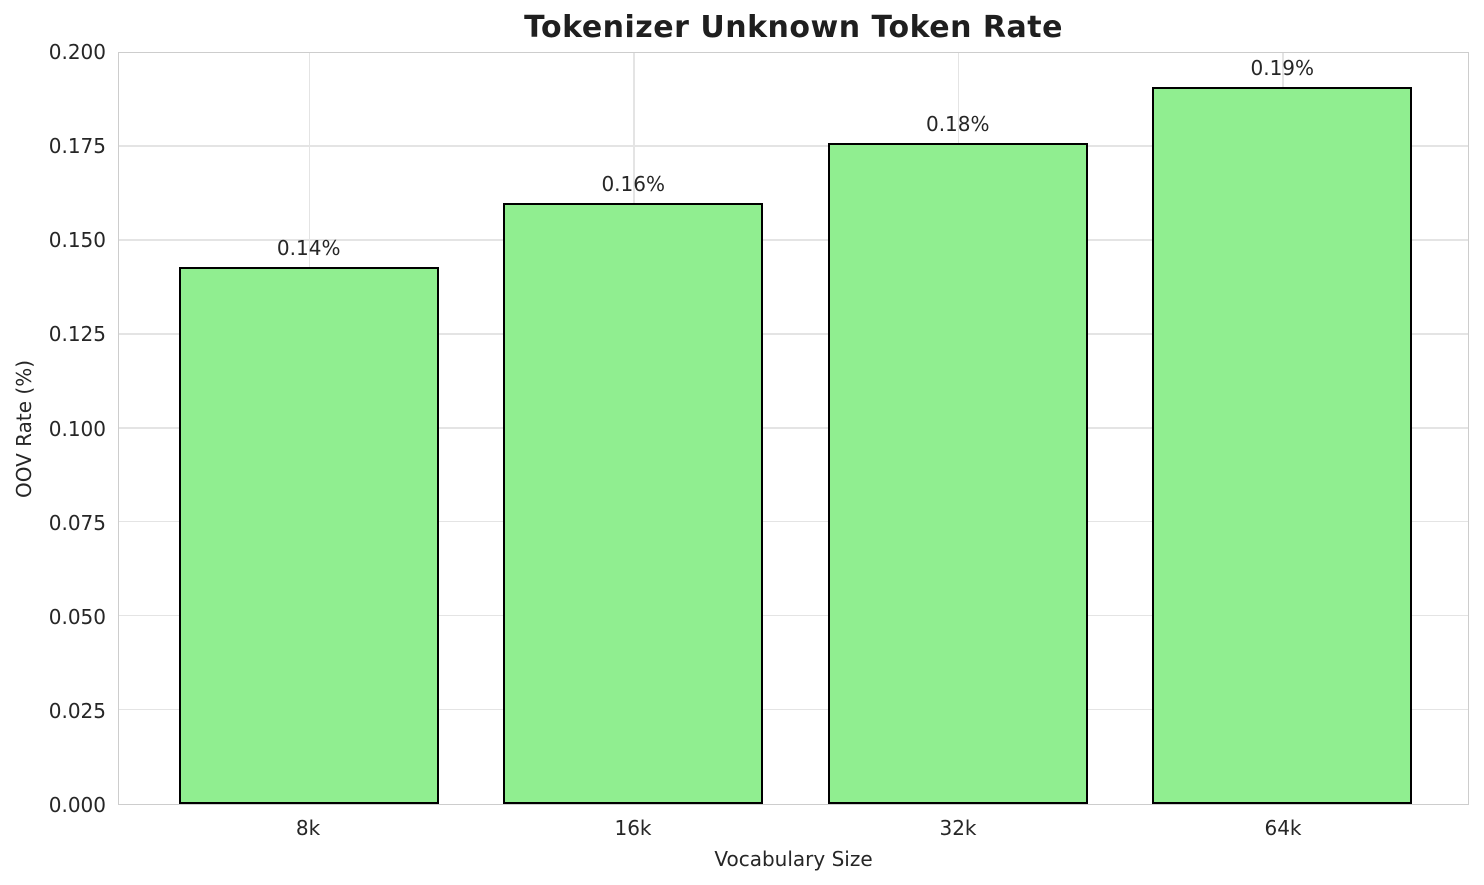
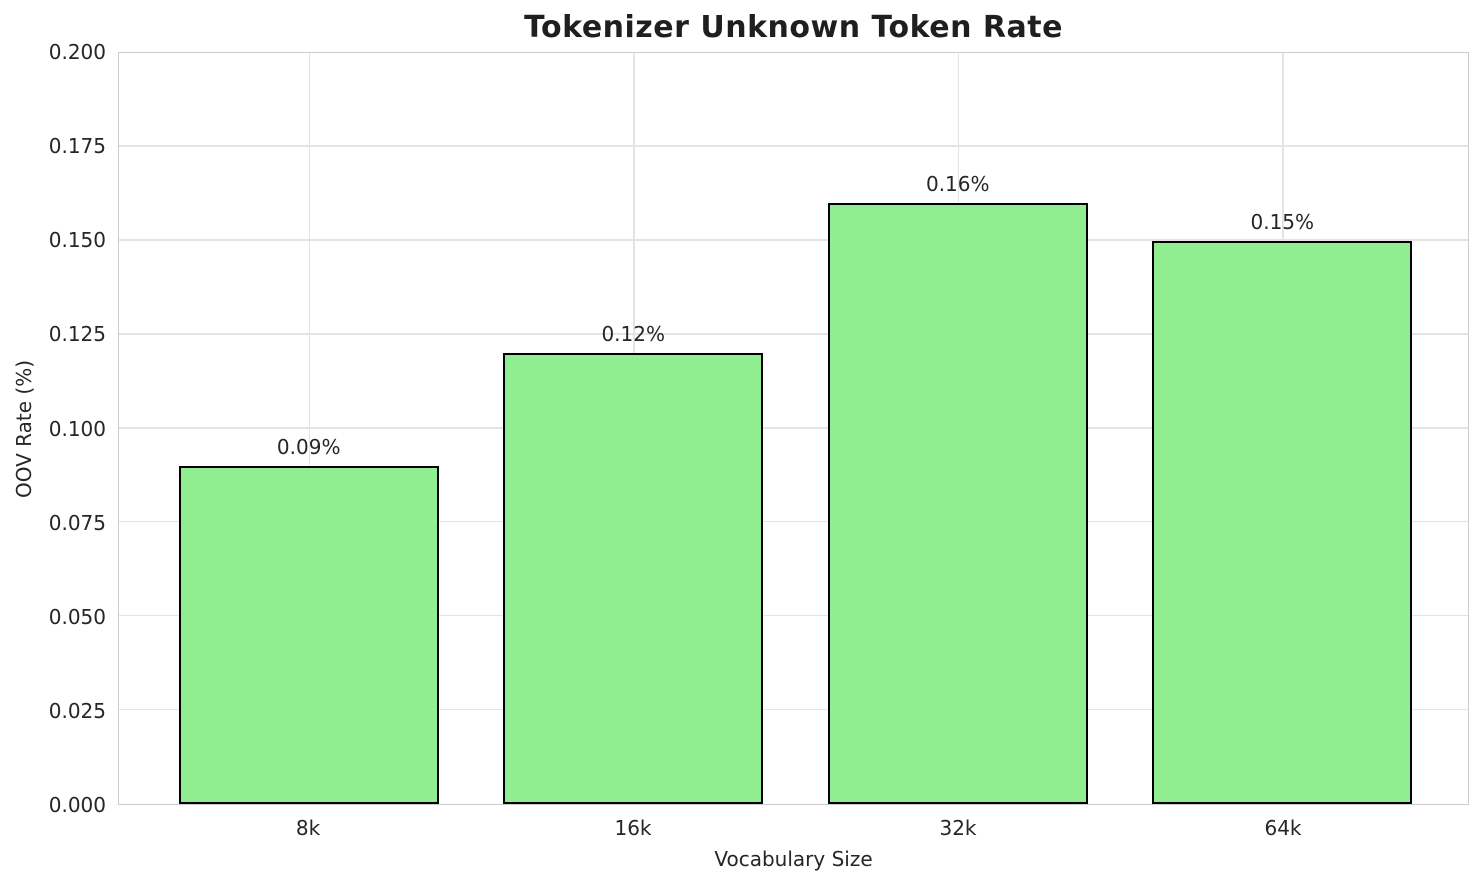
8k: 0.14% -> 0.09%
16k: 0.16% -> 0.12%
32k: 0.18% -> 0.16%
64k: 0.19% -> 0.15%
